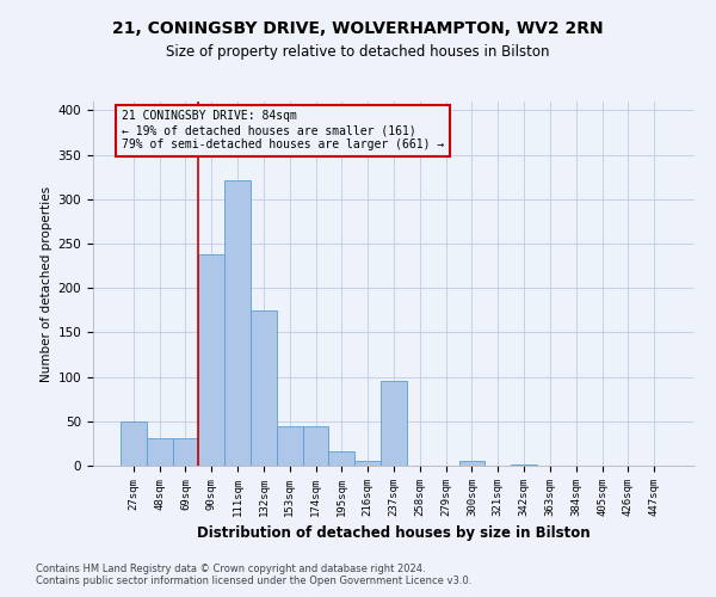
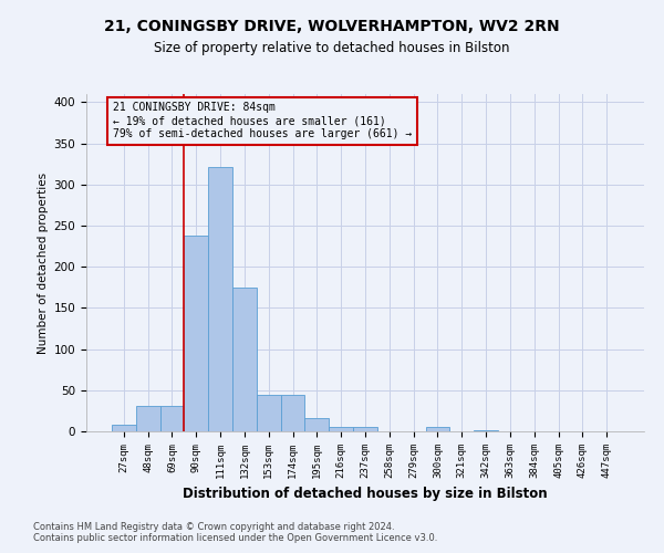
27sqm: 50 -> 8
237sqm: 96 -> 5
